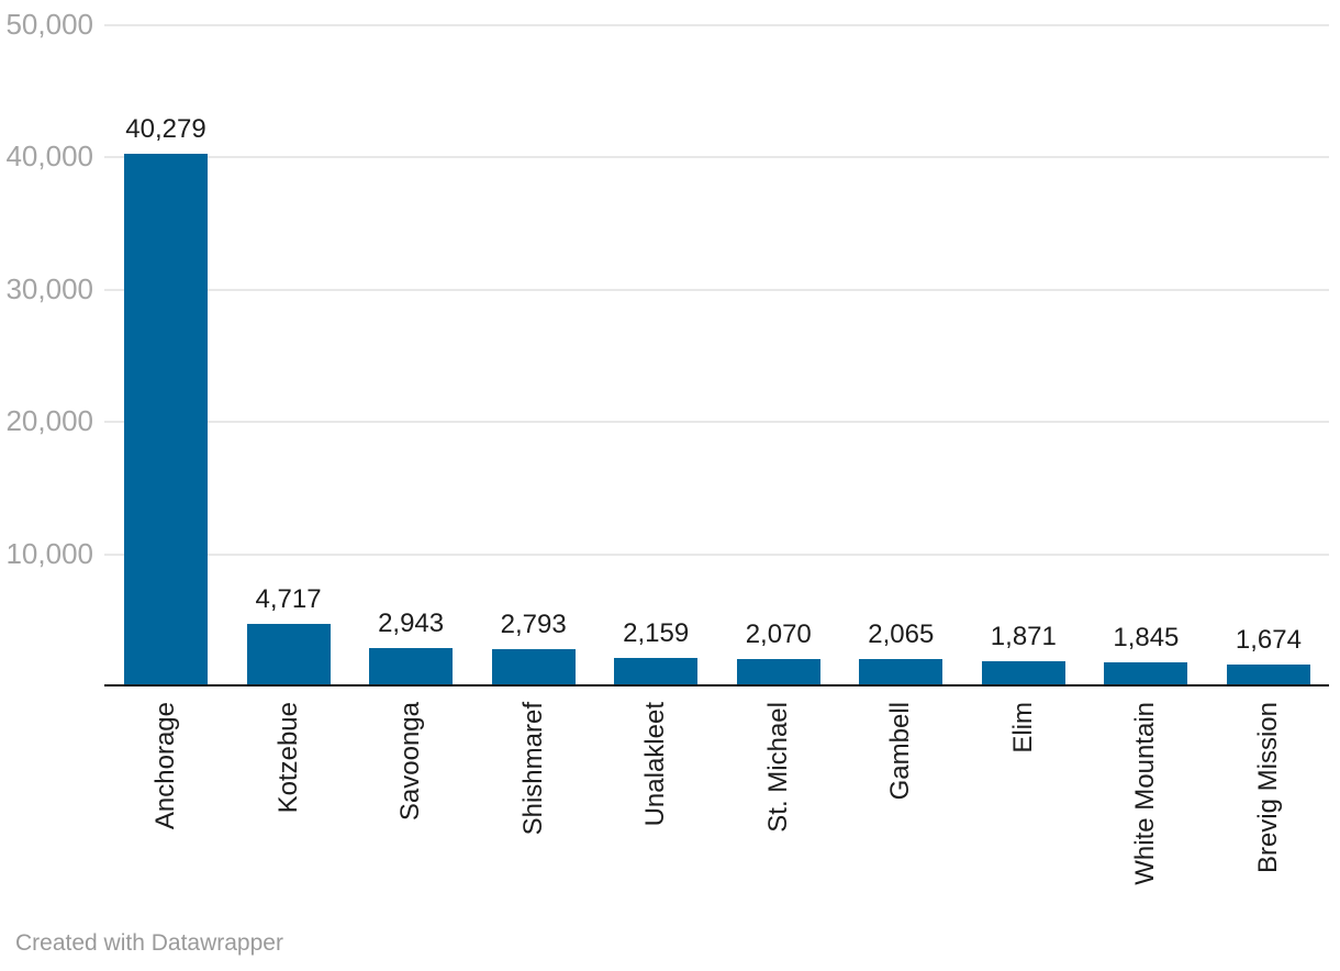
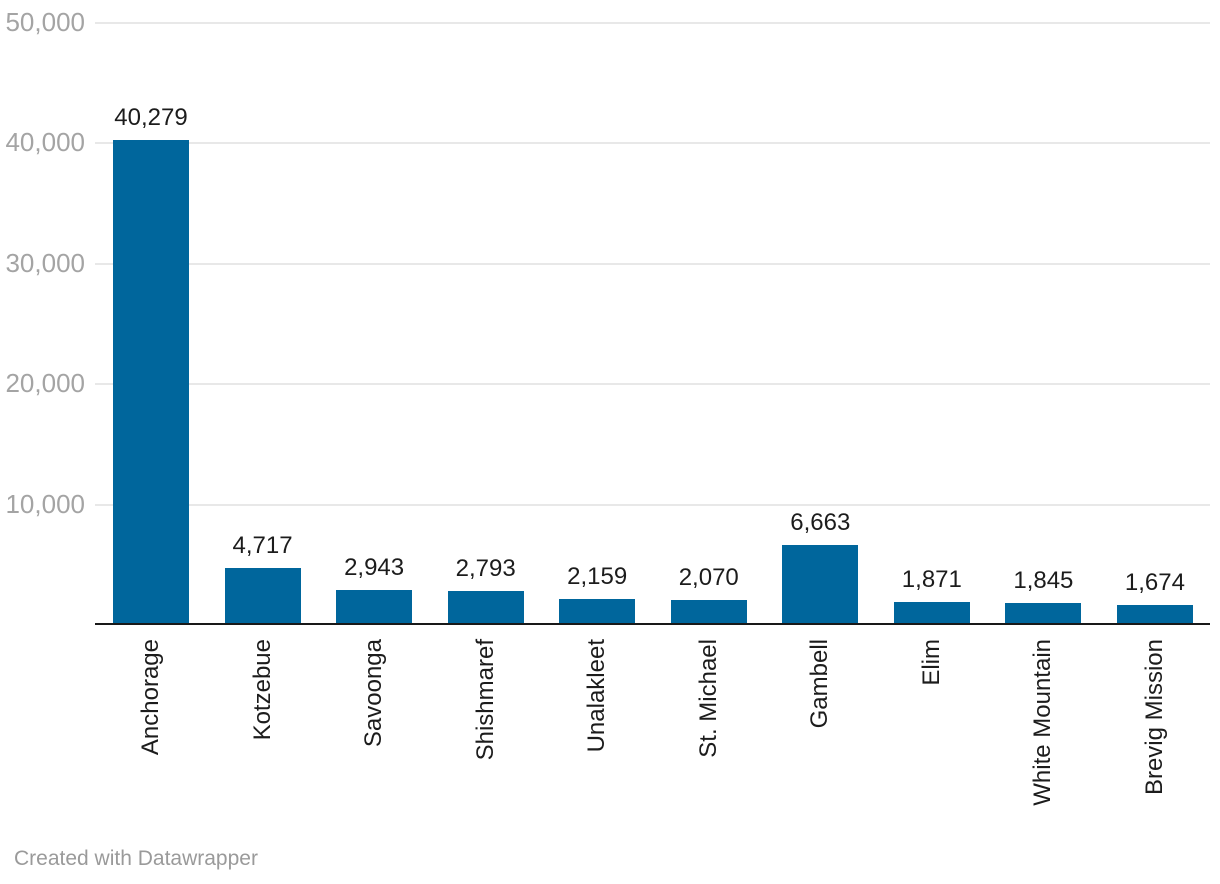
Gambell: 2,065 -> 6,663
